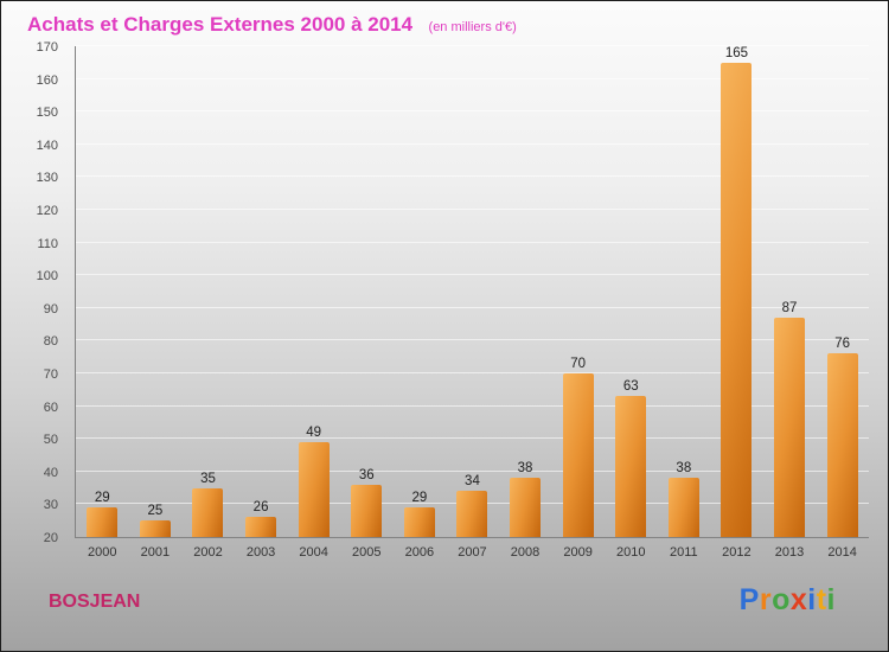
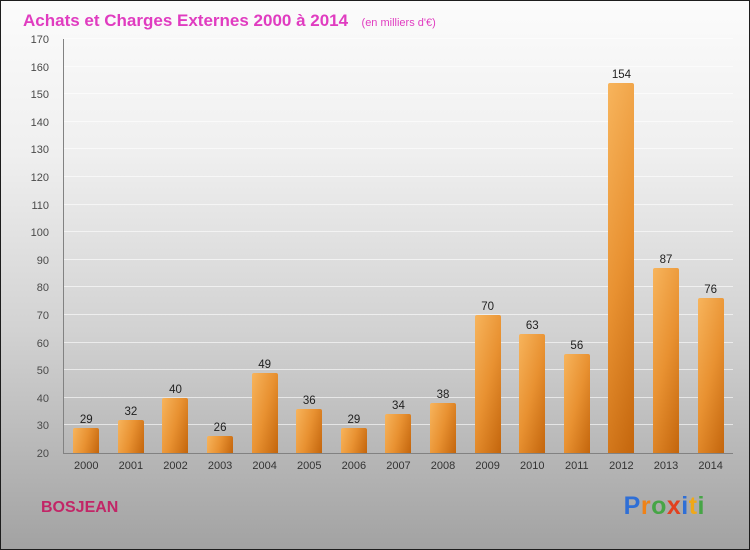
2001: 25 -> 32
2002: 35 -> 40
2011: 38 -> 56
2012: 165 -> 154
